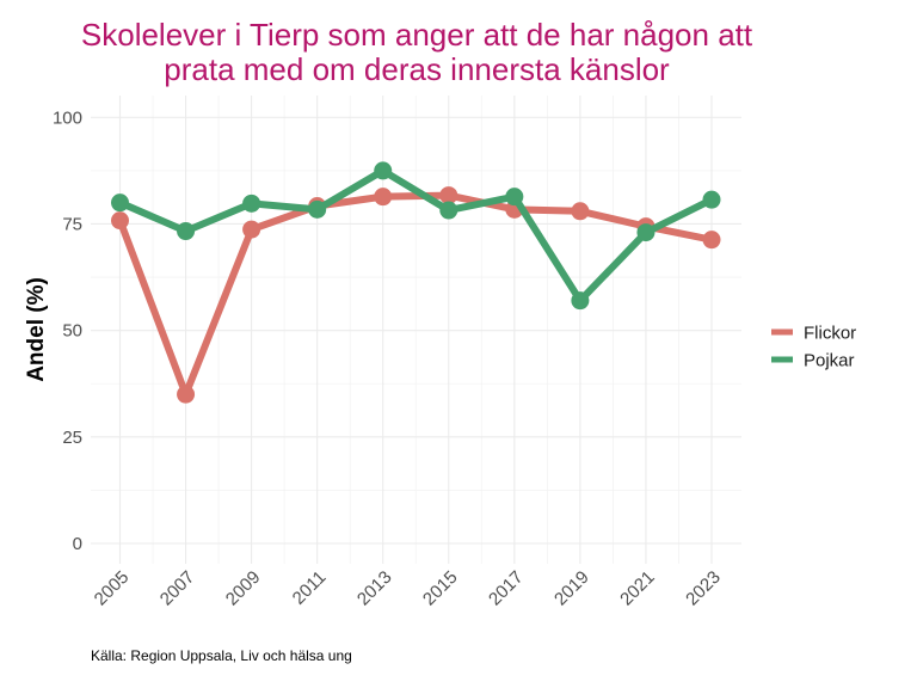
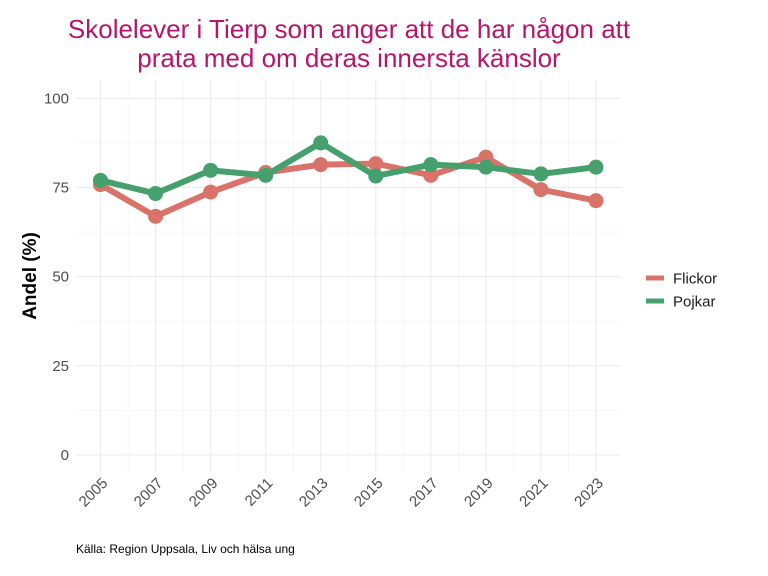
Pojkar/2005: 80 -> 77
Flickor/2007: 35 -> 67
Flickor/2019: 78 -> 84
Pojkar/2019: 57 -> 81
Pojkar/2021: 73 -> 79
